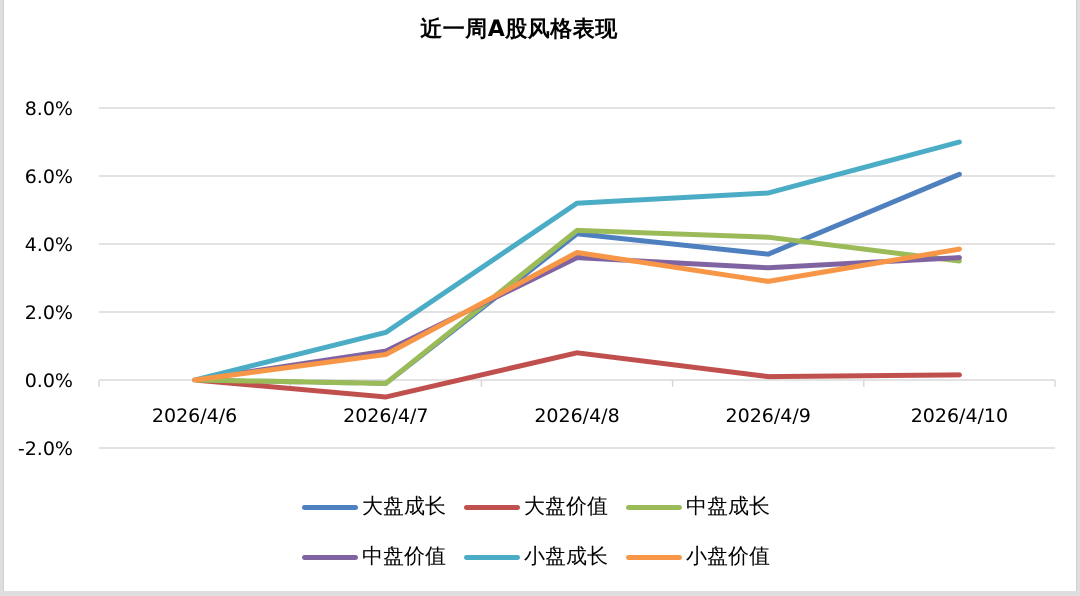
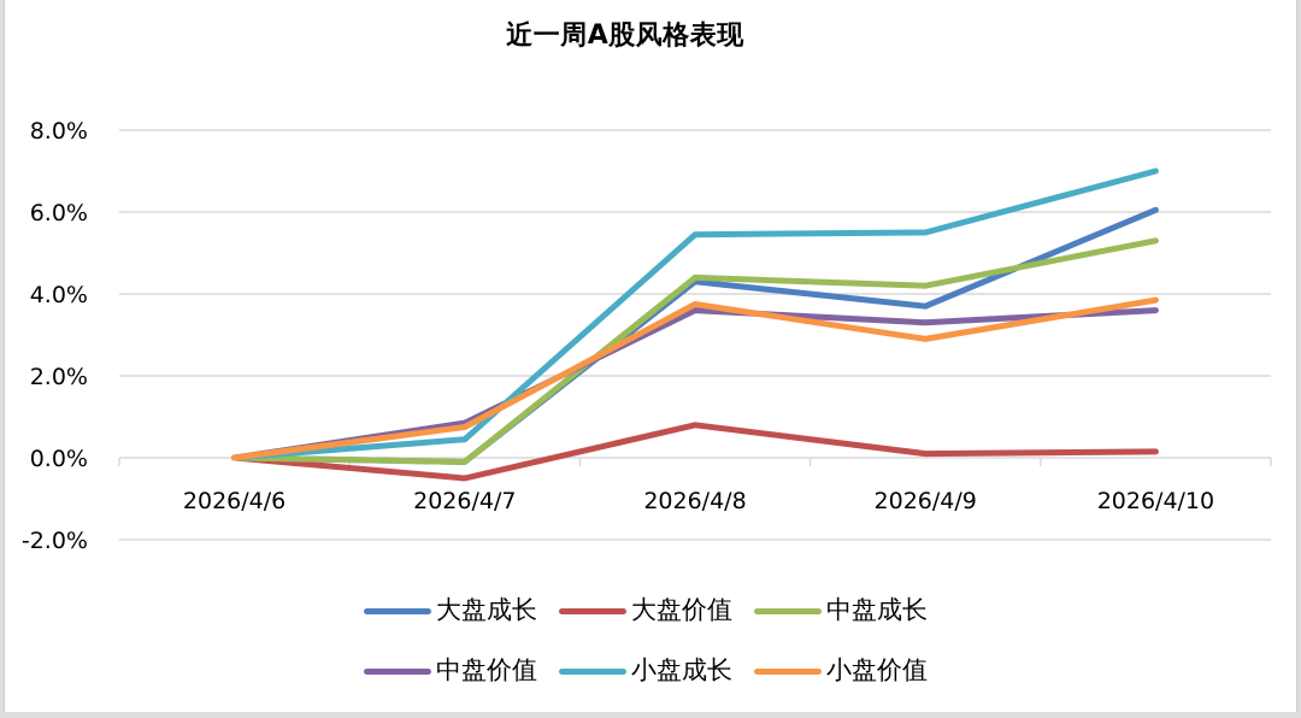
小盘成长/2026/4/7: 1.4% -> 0.5%
小盘成长/2026/4/8: 5.2% -> 5.5%
中盘成长/2026/4/10: 3.5% -> 5.3%
